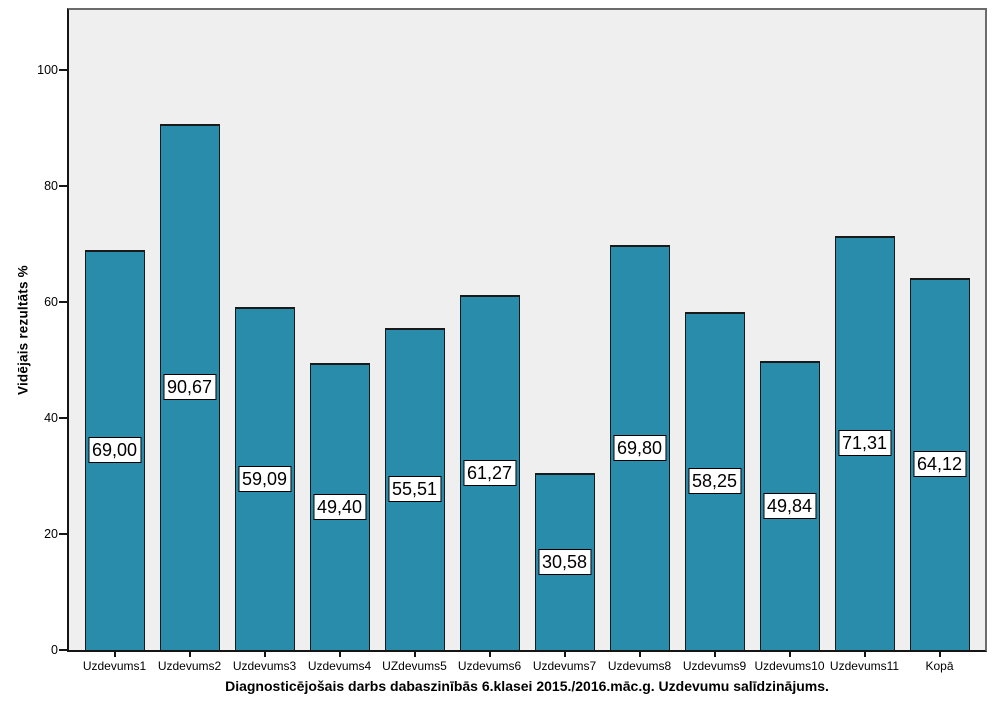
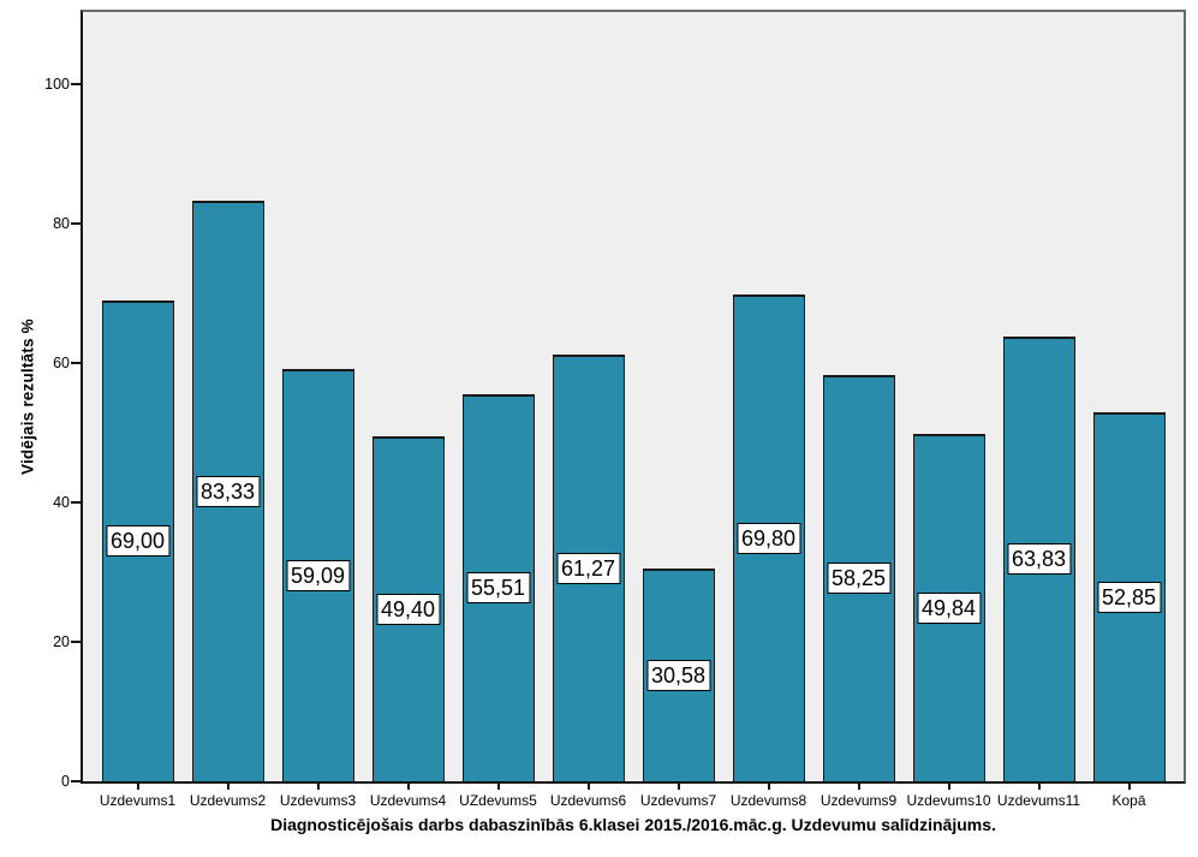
Uzdevums2: 90,67 -> 83,33
Uzdevums11: 71,31 -> 63,83
Kopā: 64,12 -> 52,85
